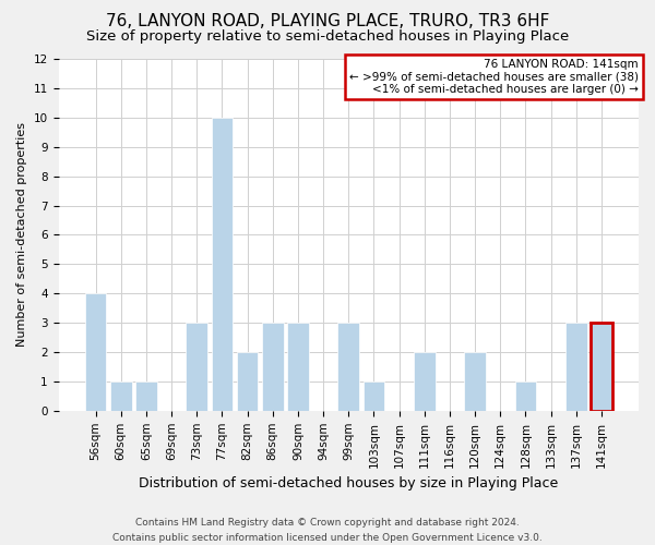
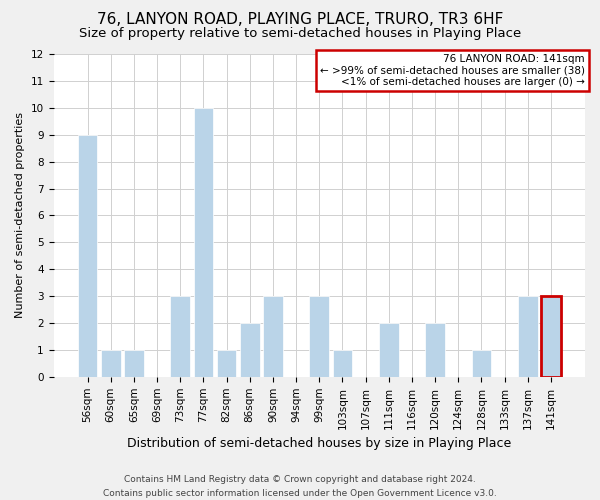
56sqm: 4 -> 9
82sqm: 2 -> 1
86sqm: 3 -> 2
